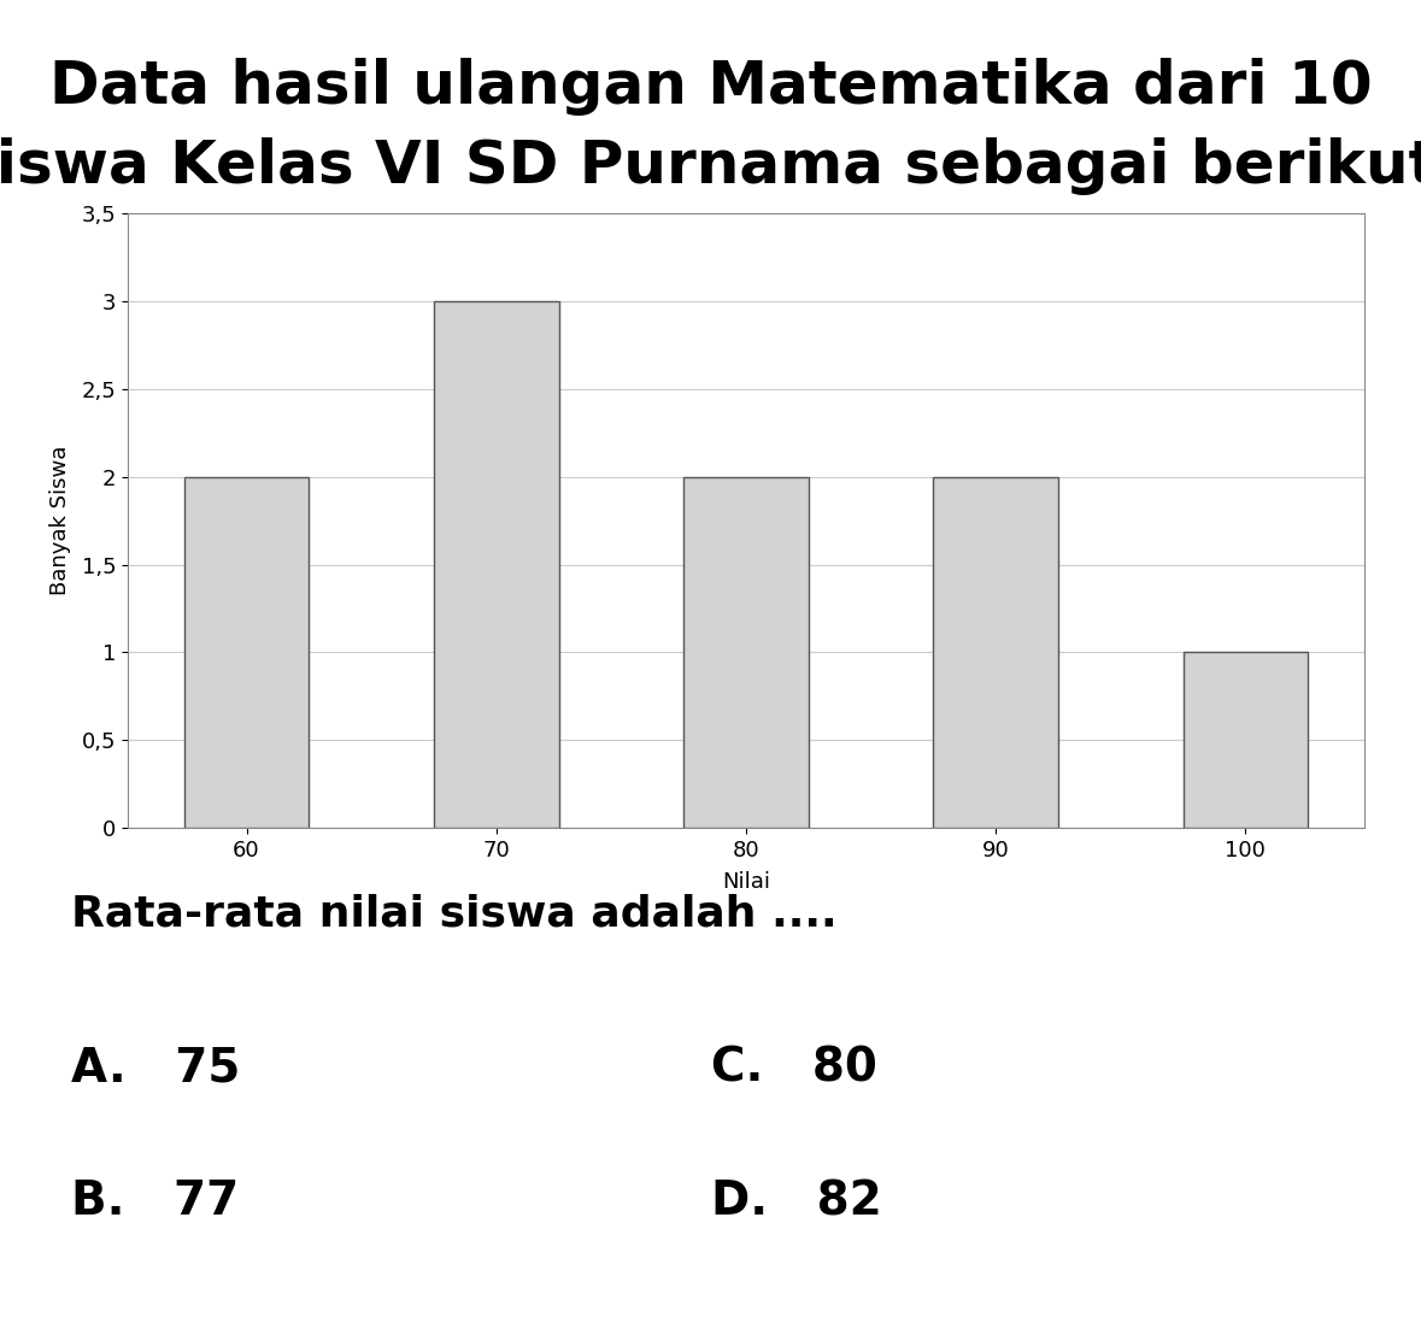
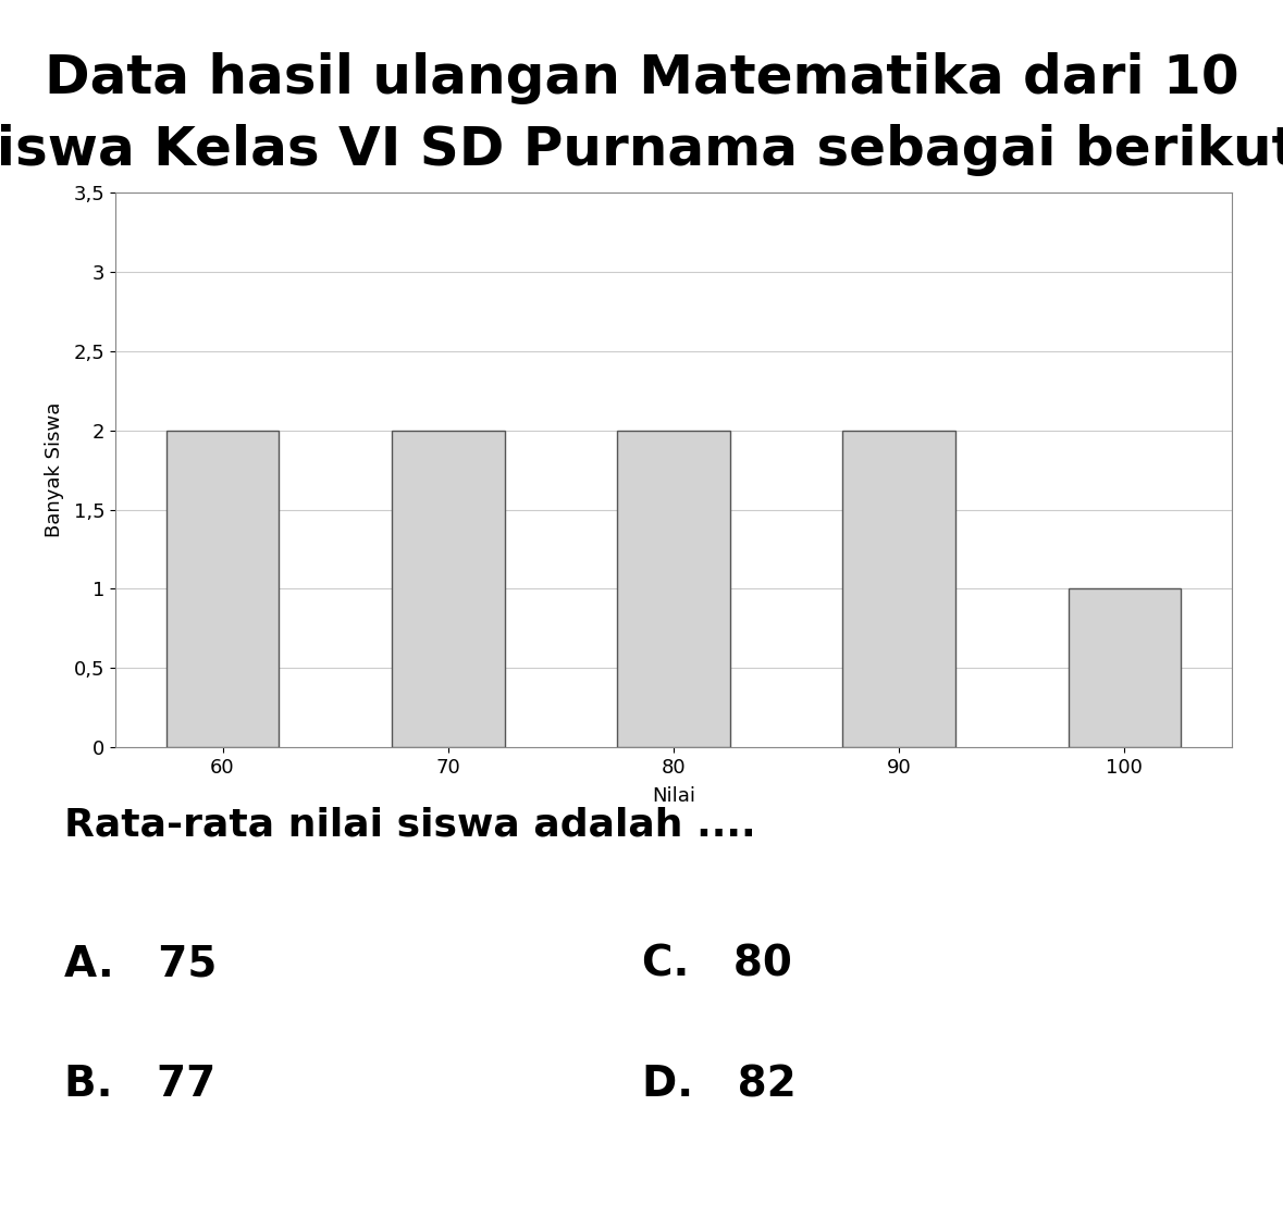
70: 3 -> 2
